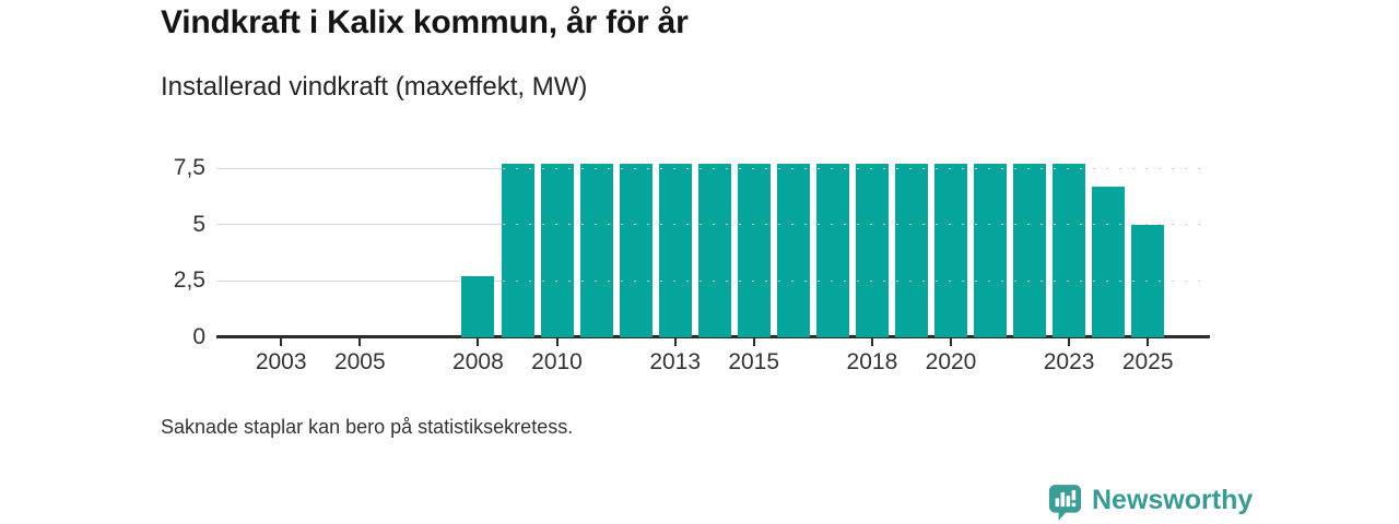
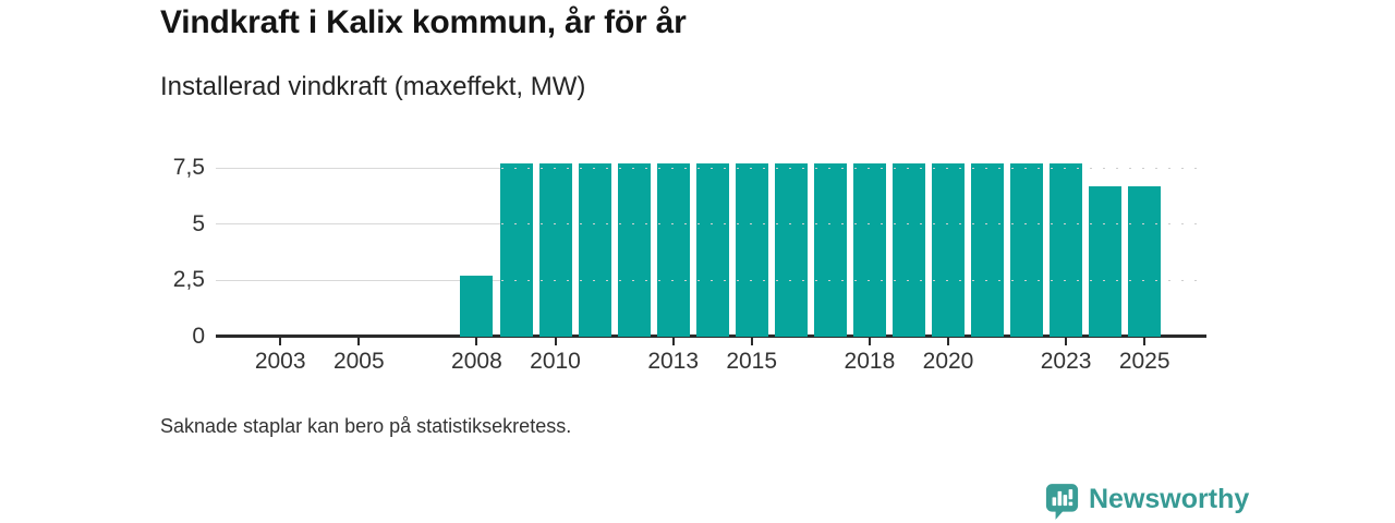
2025: 5,0 -> 6,7
